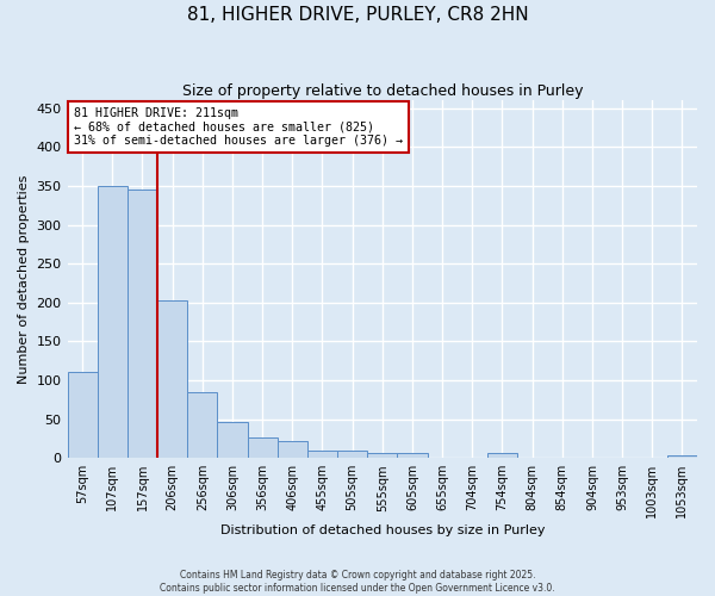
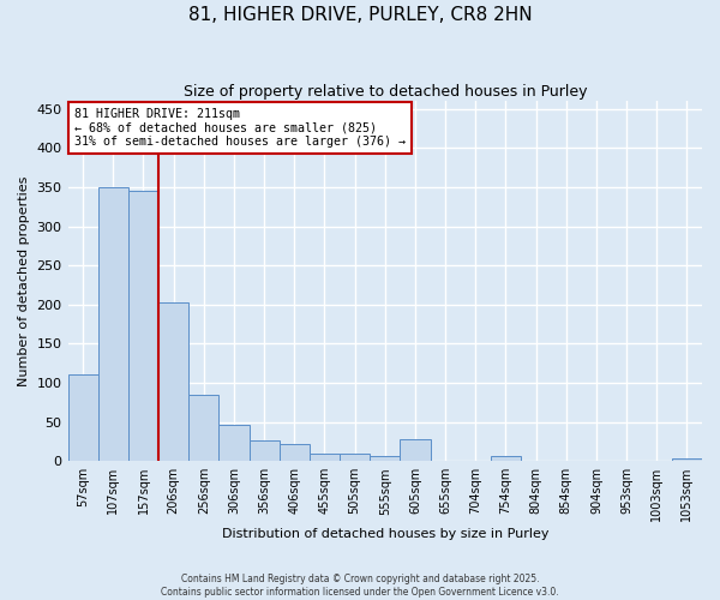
605sqm: 6 -> 28
